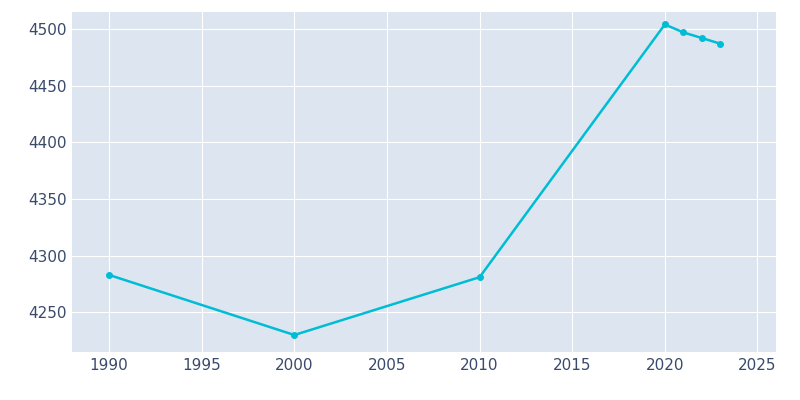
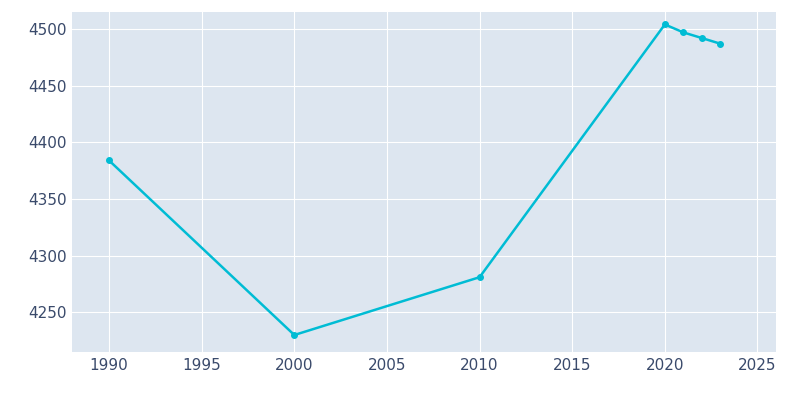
1990: 4283 -> 4384
